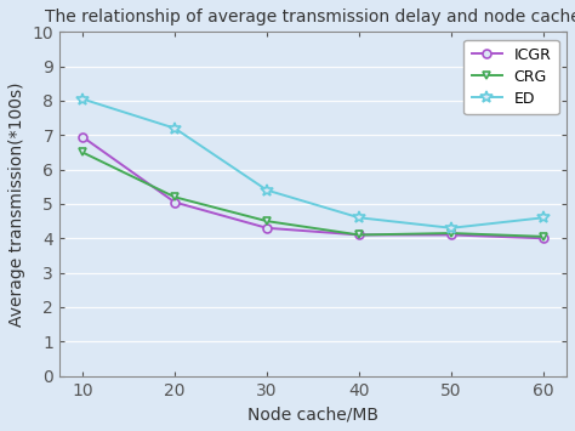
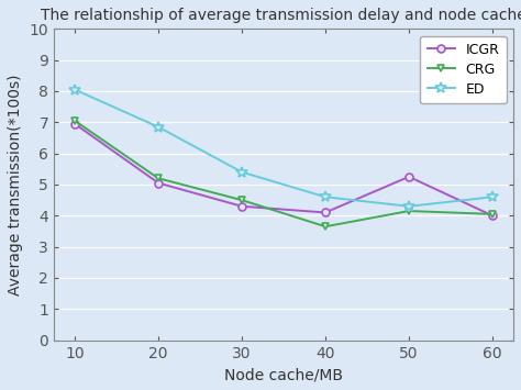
CRG/10: 6.50 -> 7.05
ED/20: 7.20 -> 6.85
CRG/40: 4.10 -> 3.65
ICGR/50: 4.10 -> 5.25
